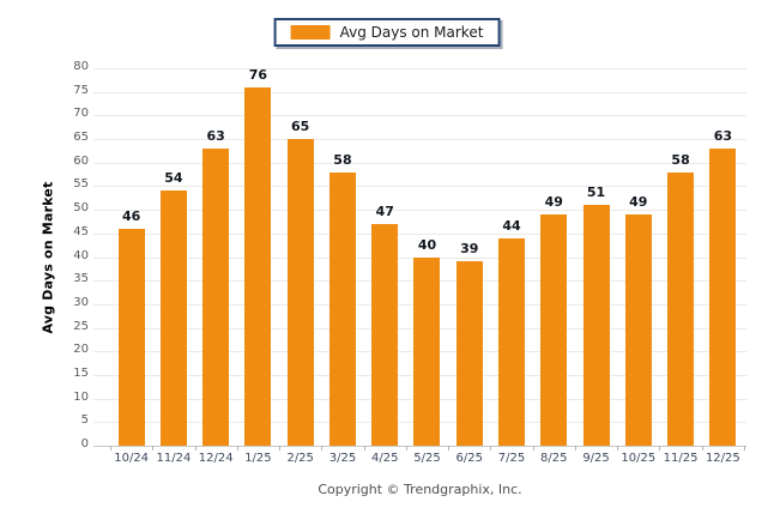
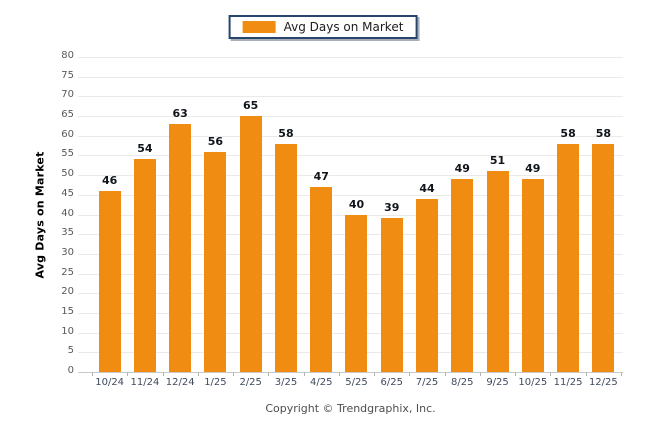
1/25: 76 -> 56
12/25: 63 -> 58
